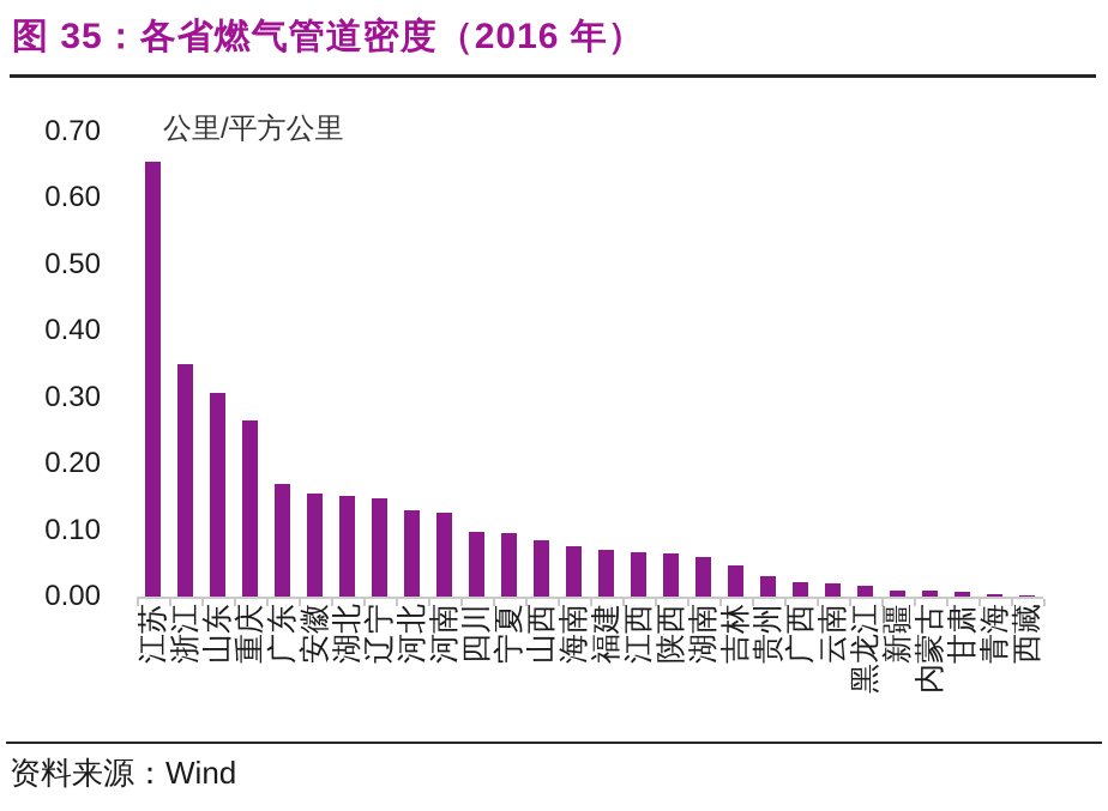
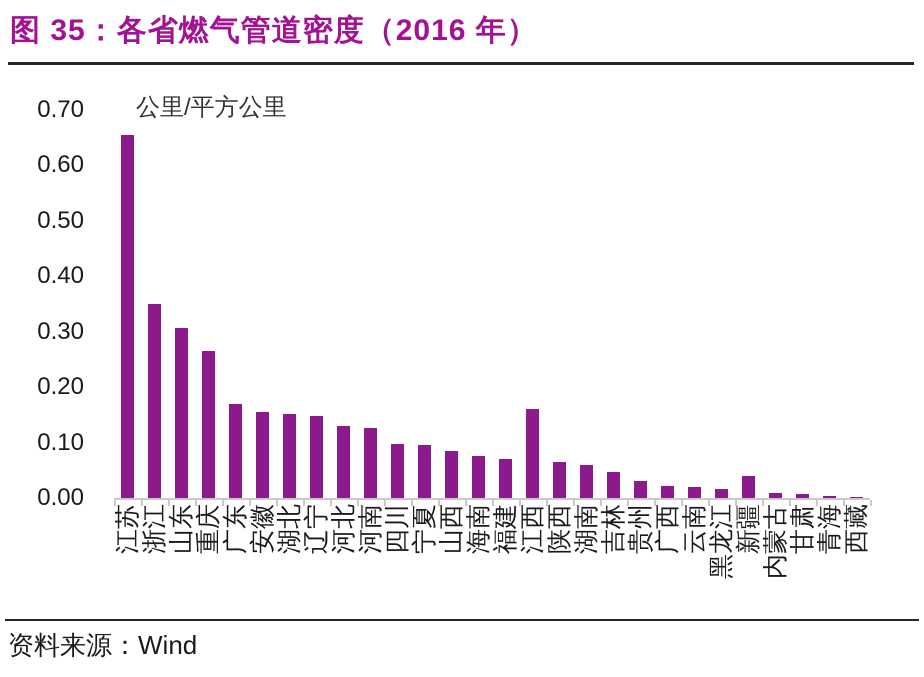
江西: 0.07 -> 0.16
新疆: 0.01 -> 0.04
